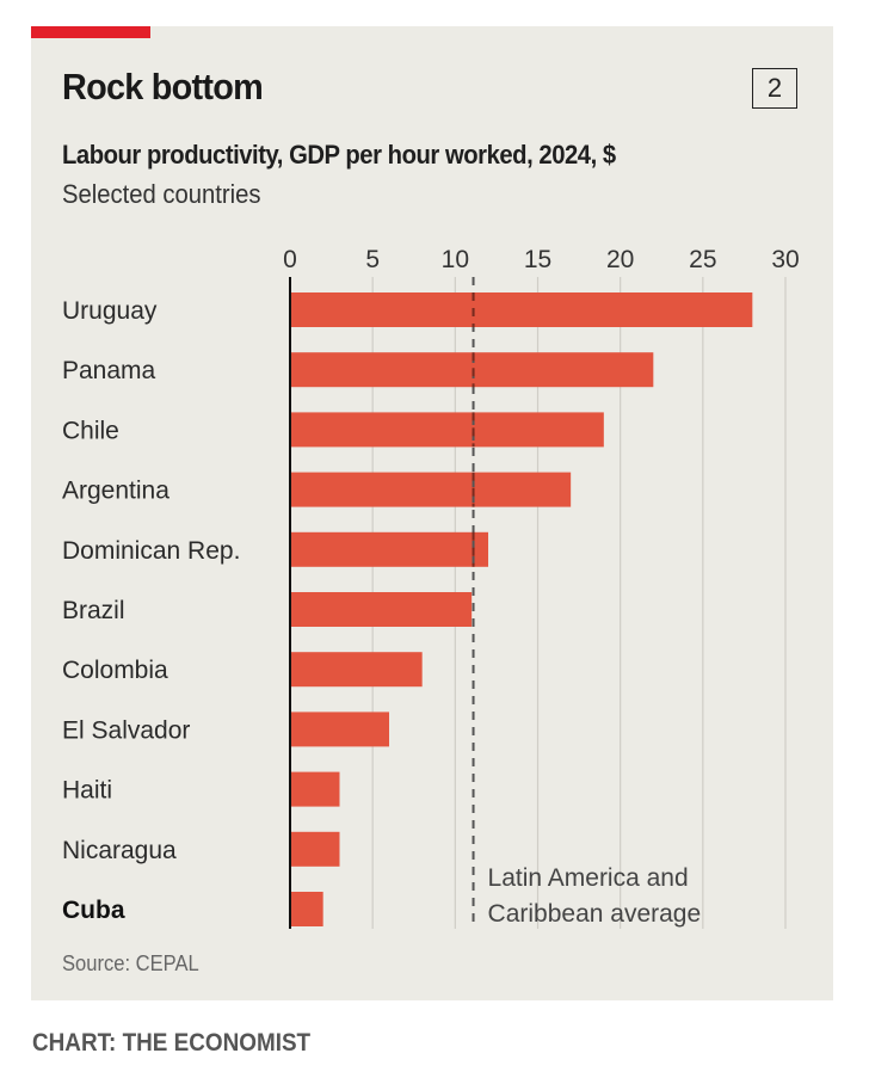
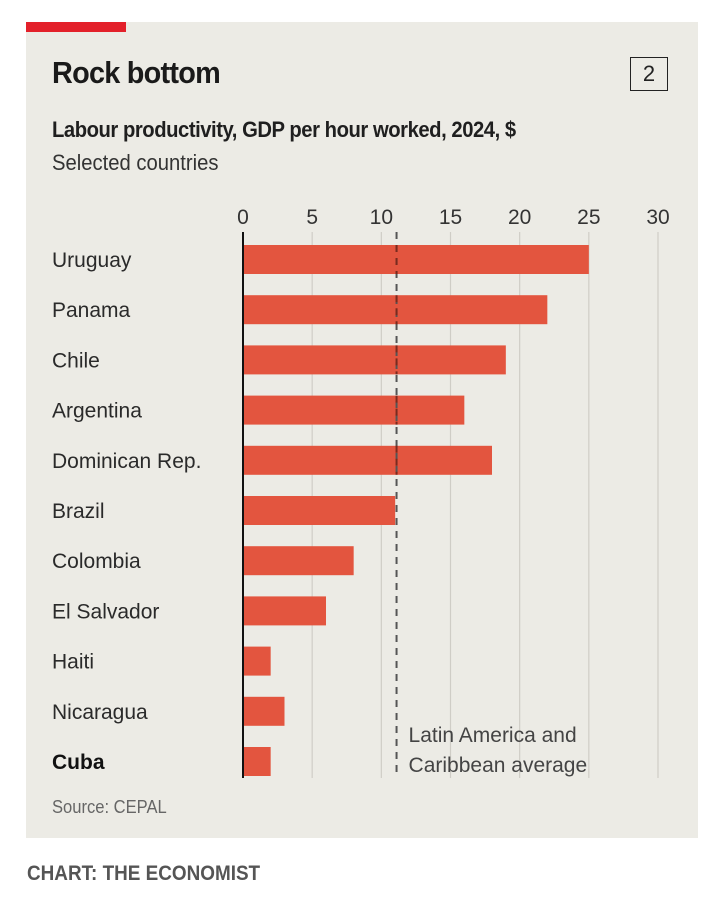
Uruguay: 28 -> 25
Argentina: 17 -> 16
Dominican Rep.: 12 -> 18
Haiti: 3 -> 2
